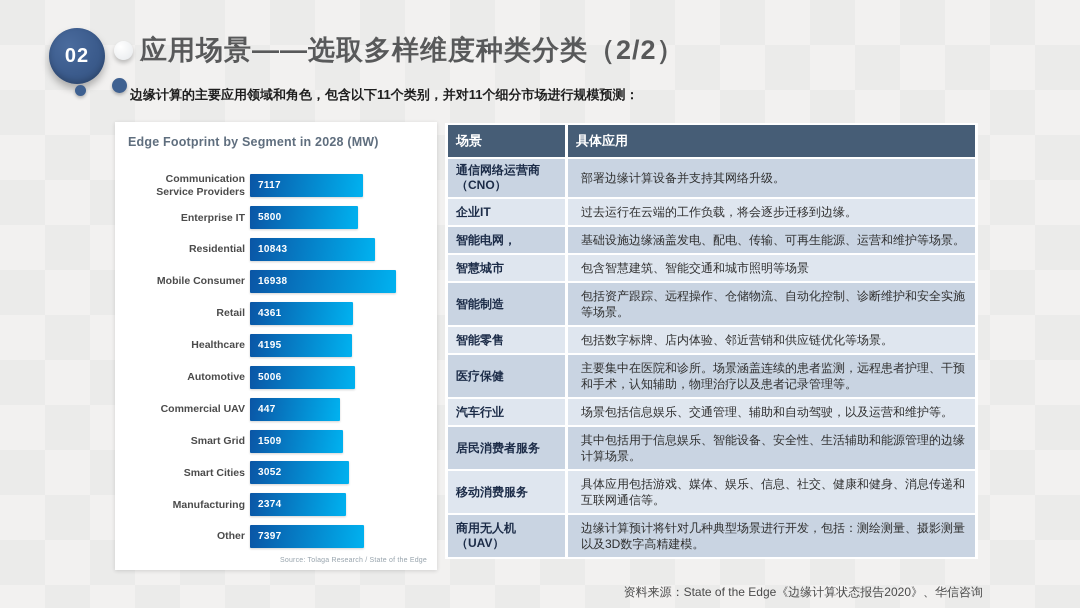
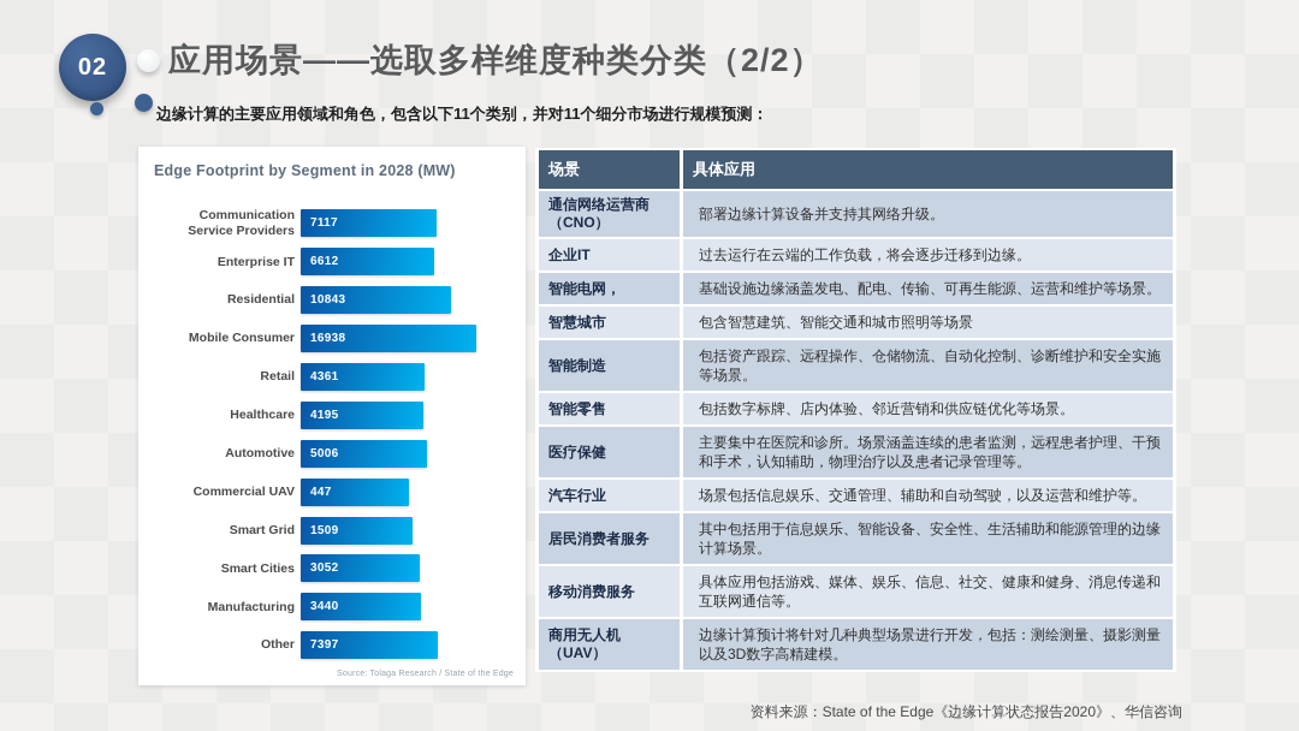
Enterprise IT: 5800 -> 6612
Manufacturing: 2374 -> 3440
